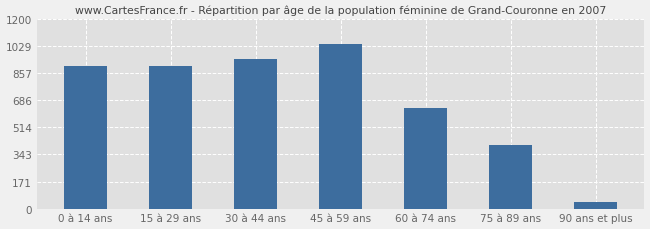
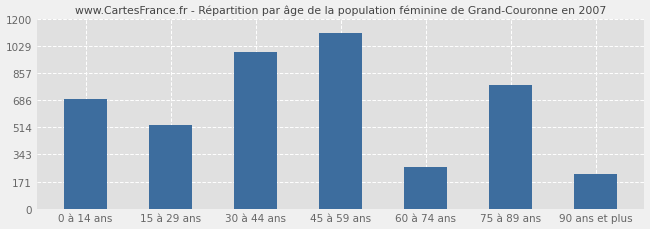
0 à 14 ans: 900 -> 690
15 à 29 ans: 900 -> 530
30 à 44 ans: 940 -> 990
45 à 59 ans: 1040 -> 1110
60 à 74 ans: 640 -> 260
75 à 89 ans: 400 -> 780
90 ans et plus: 40 -> 220
